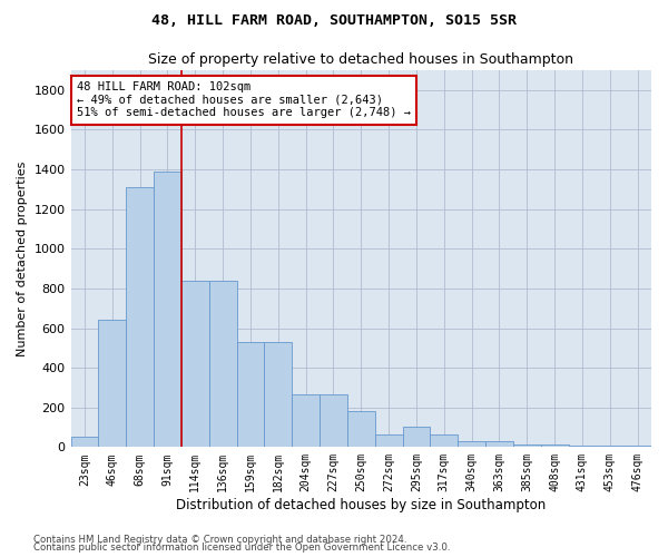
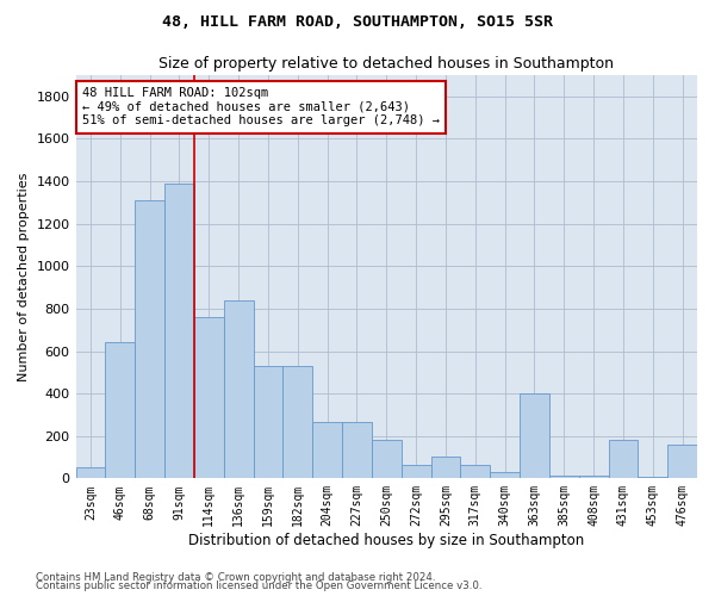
114sqm: 840 -> 760
363sqm: 30 -> 400
431sqm: 10 -> 180
476sqm: 10 -> 160
